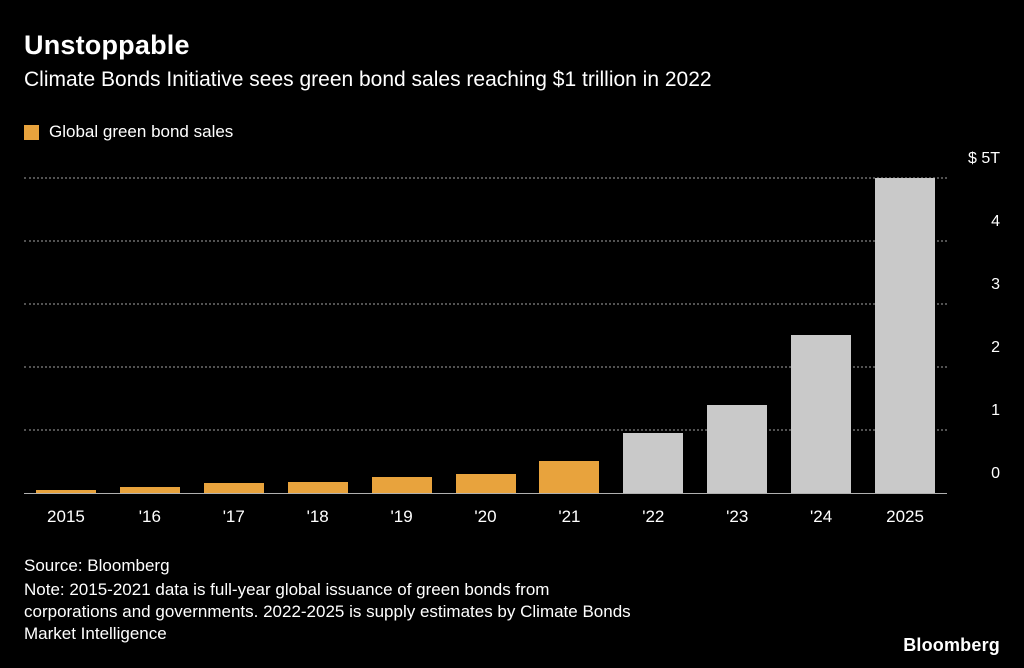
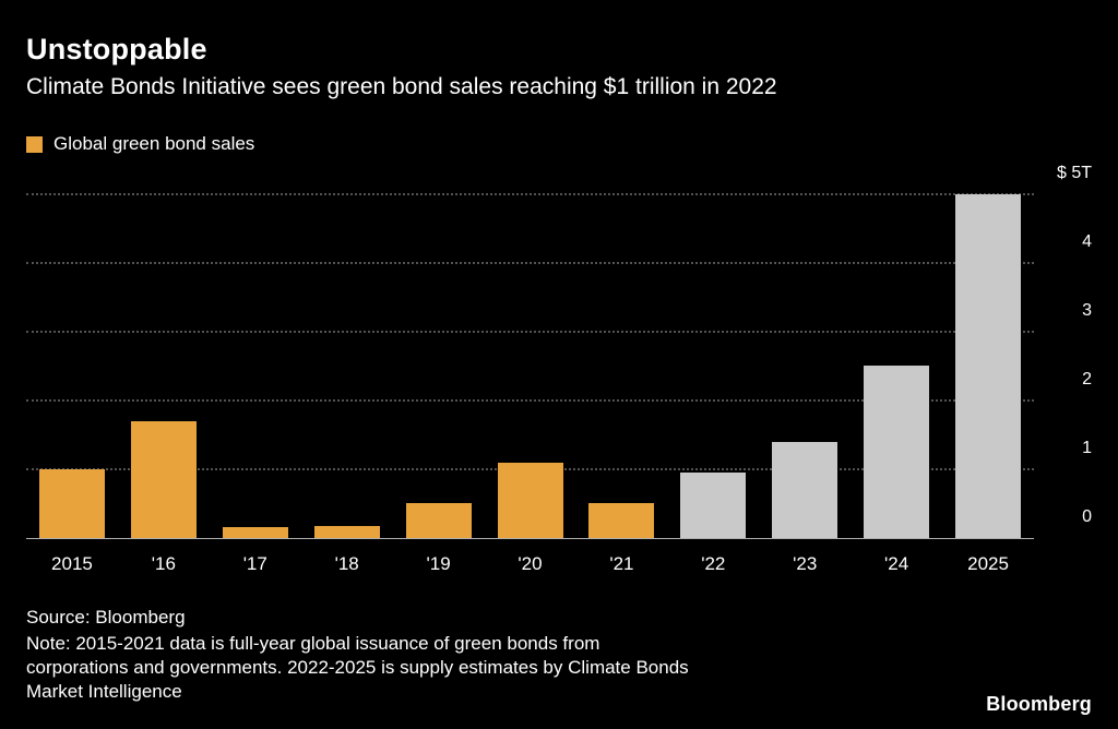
2015: 0.1 -> 1.0
'16: 0.1 -> 1.7
'19: 0.3 -> 0.5
'20: 0.3 -> 1.1
